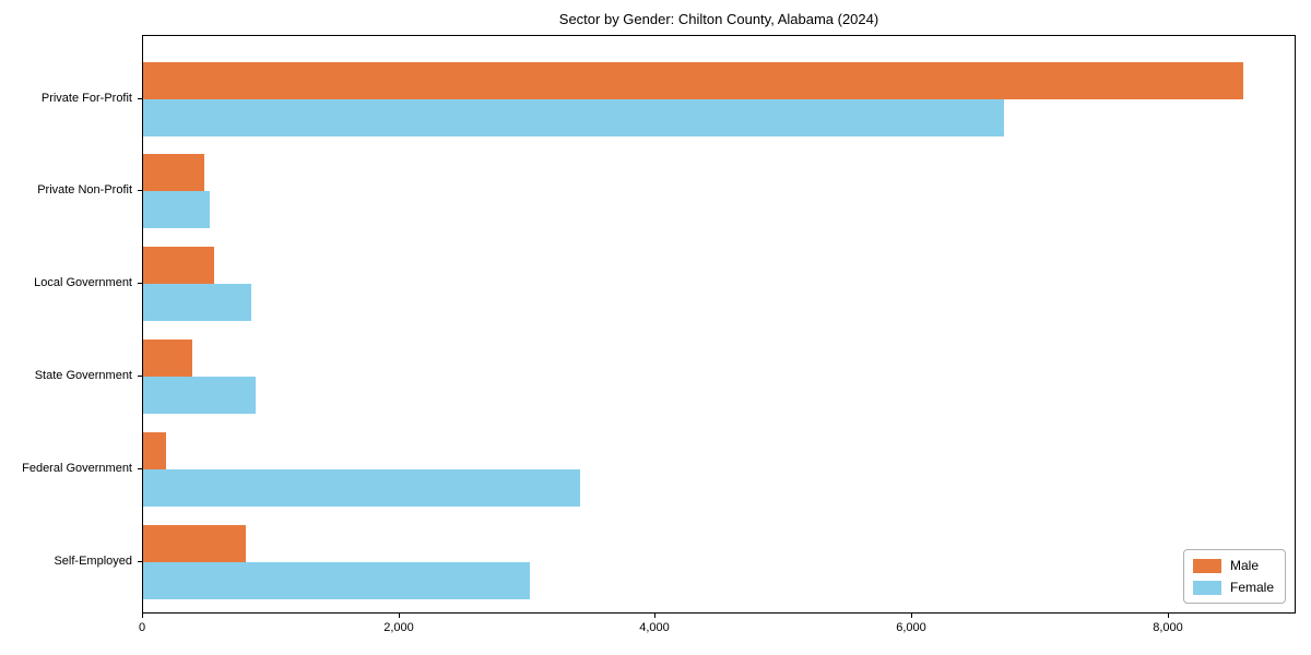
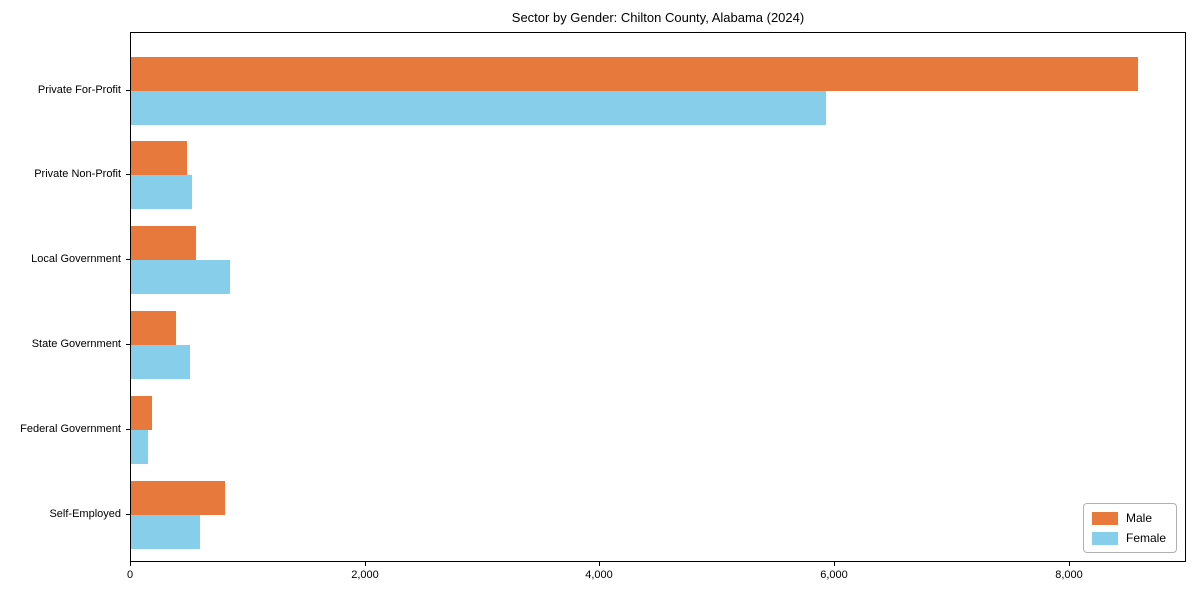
Female/Private For-Profit: 6720 -> 5920
Female/State Government: 880 -> 500
Female/Federal Government: 3410 -> 140
Female/Self-Employed: 3020 -> 580
